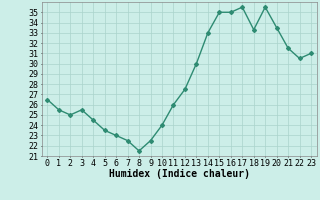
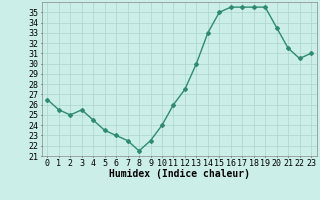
16: 35.0 -> 35.5
18: 33.3 -> 35.5
